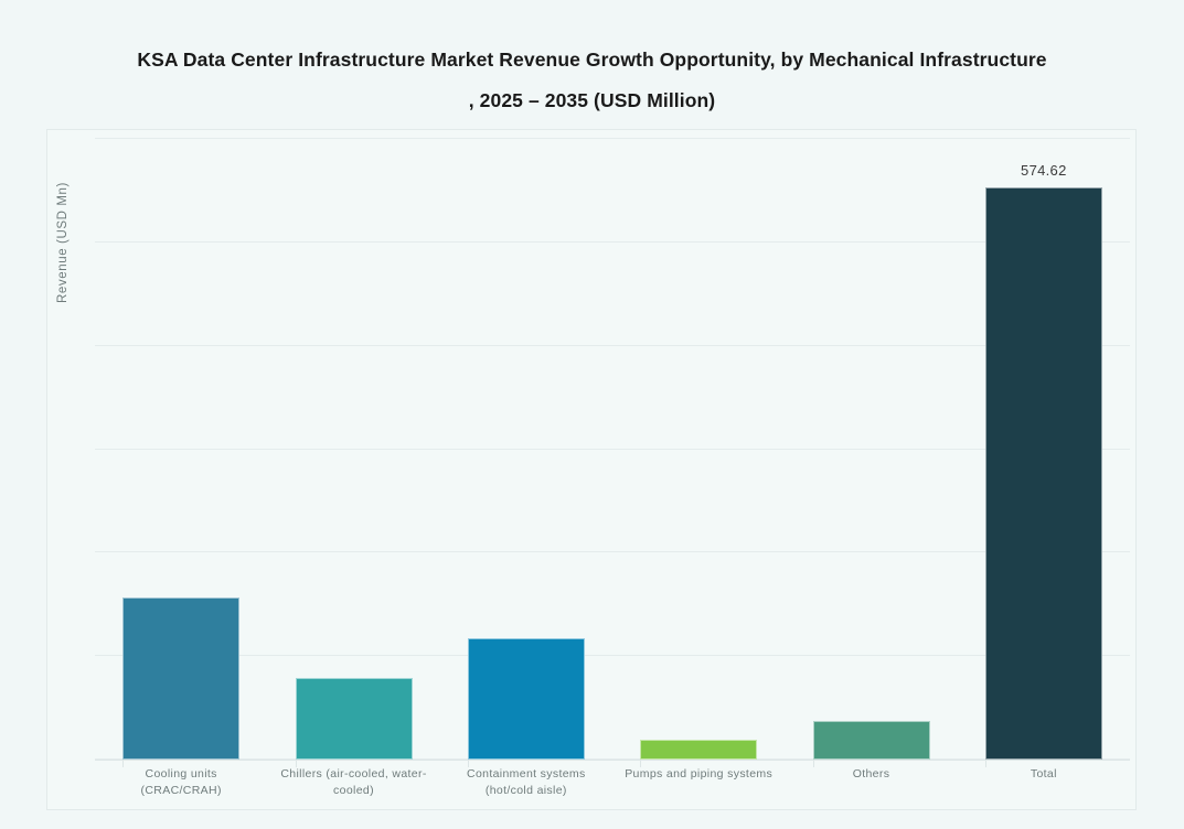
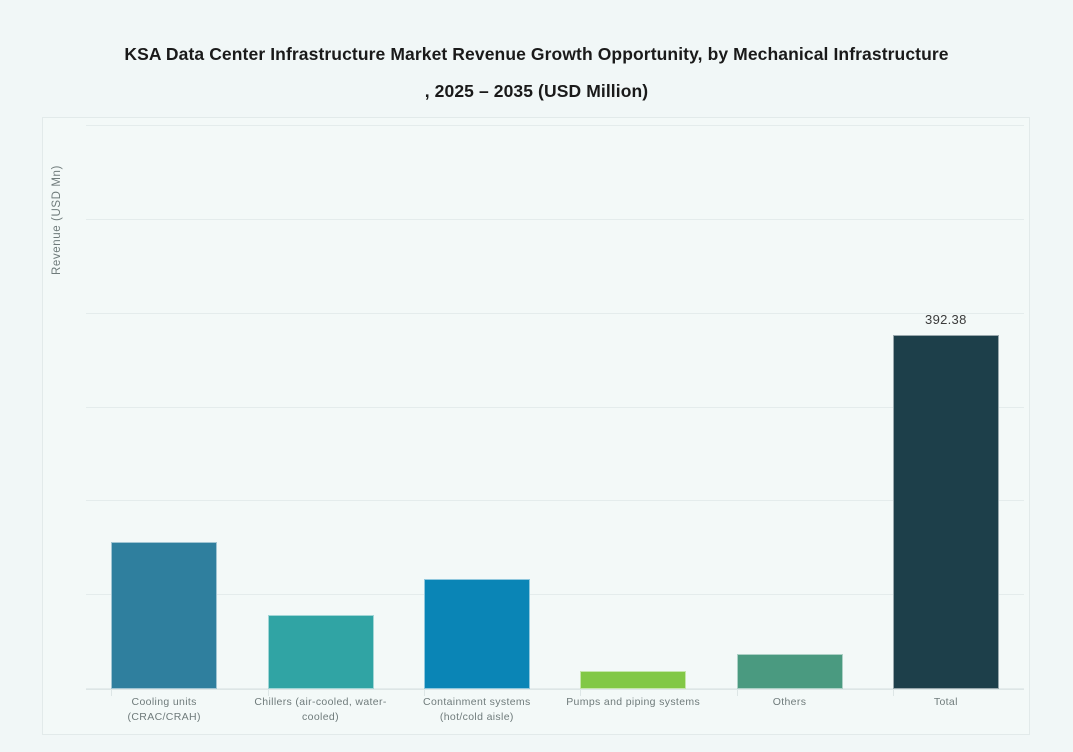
Total: 574.62 -> 392.38
